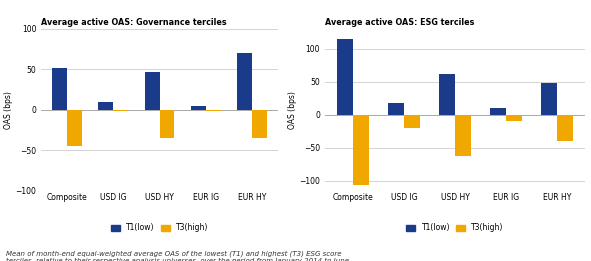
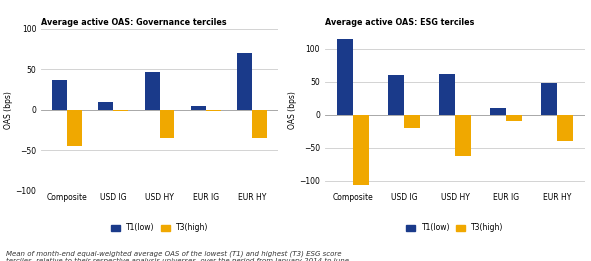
Average active OAS: Governance terciles/T1(low)/Composite: 52 -> 36
Average active OAS: ESG terciles/T1(low)/USD IG: 17 -> 60
